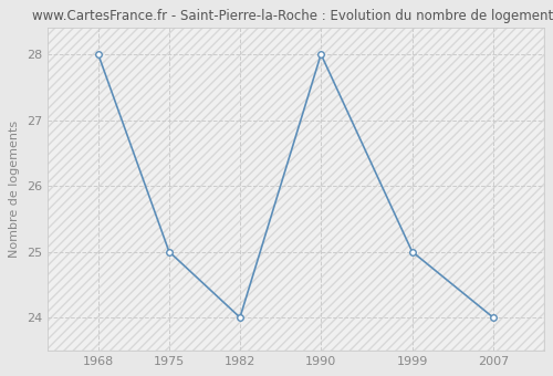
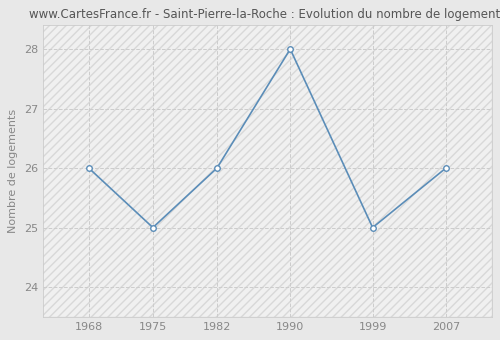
1968: 28 -> 26
1982: 24 -> 26
2007: 24 -> 26
